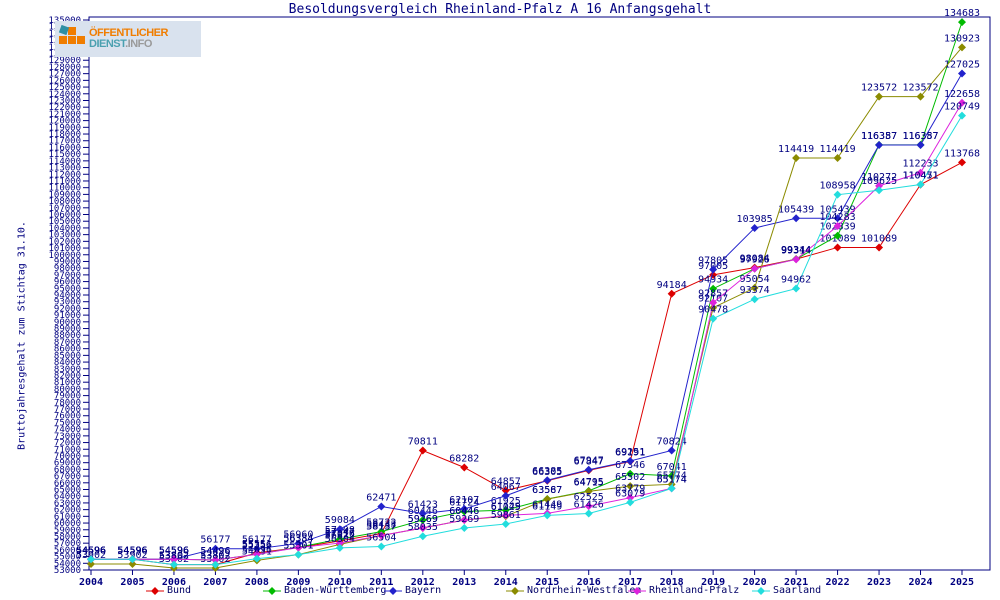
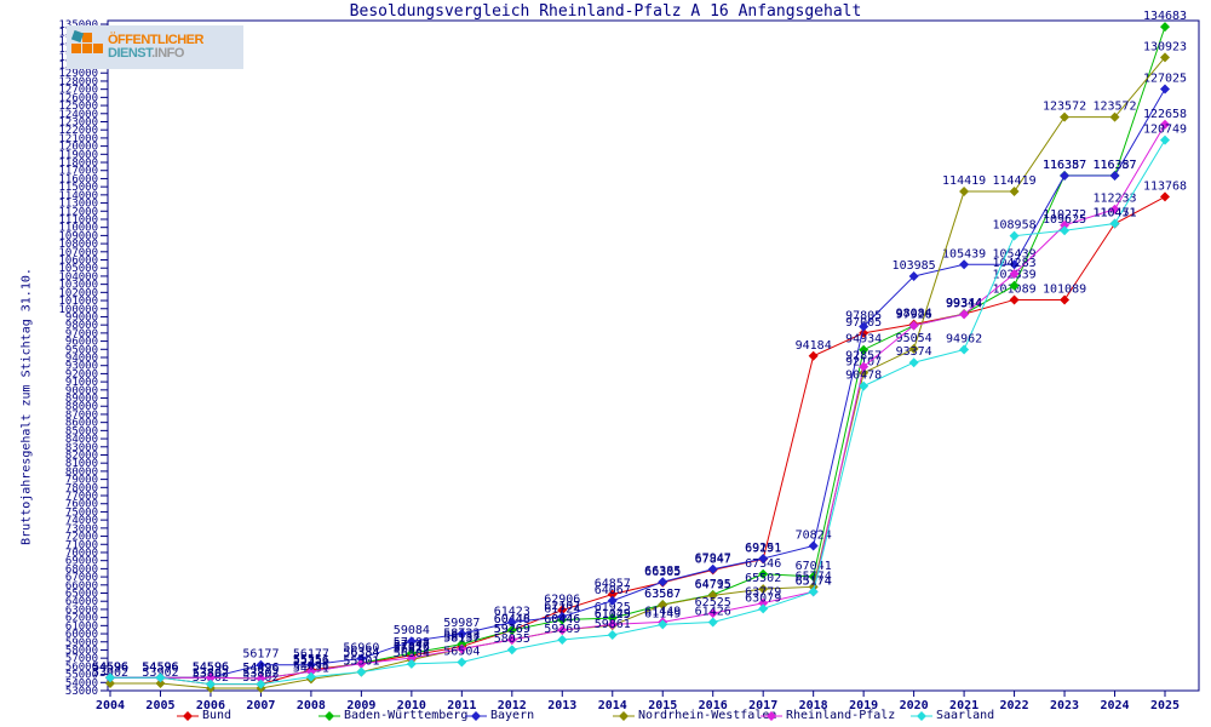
Bayern/2011: 62471 -> 59987
Bund/2012: 70811 -> 60448
Bund/2013: 68282 -> 62906
